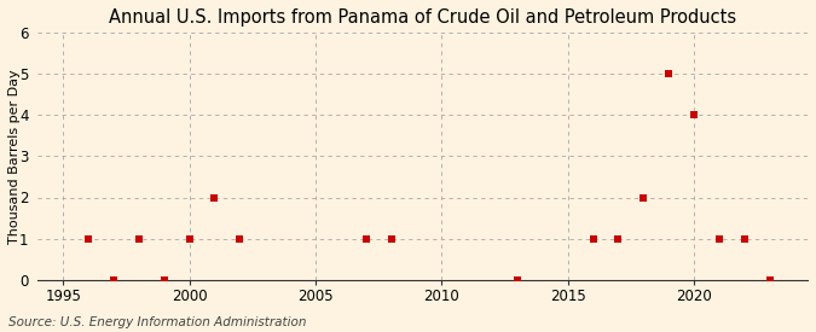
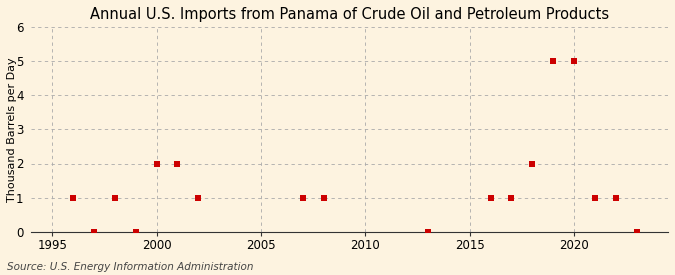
2000: 1 -> 2
2020: 4 -> 5
